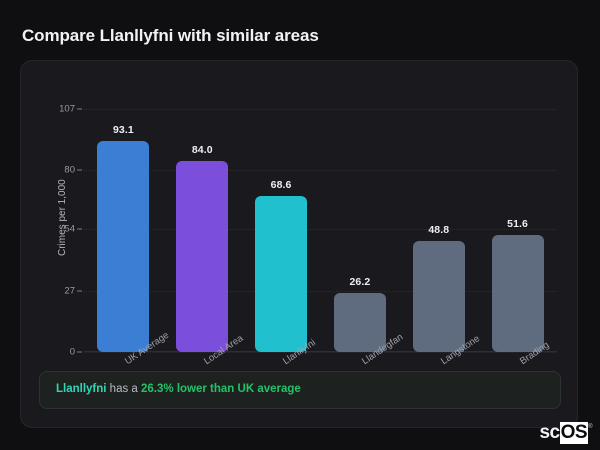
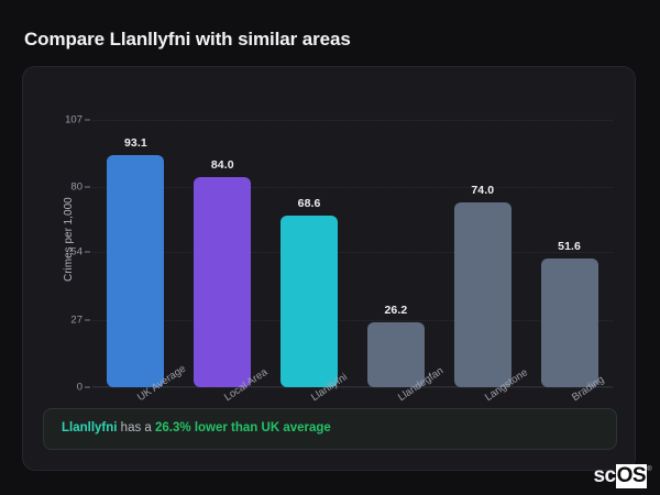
Langstone: 48.8 -> 74.0
